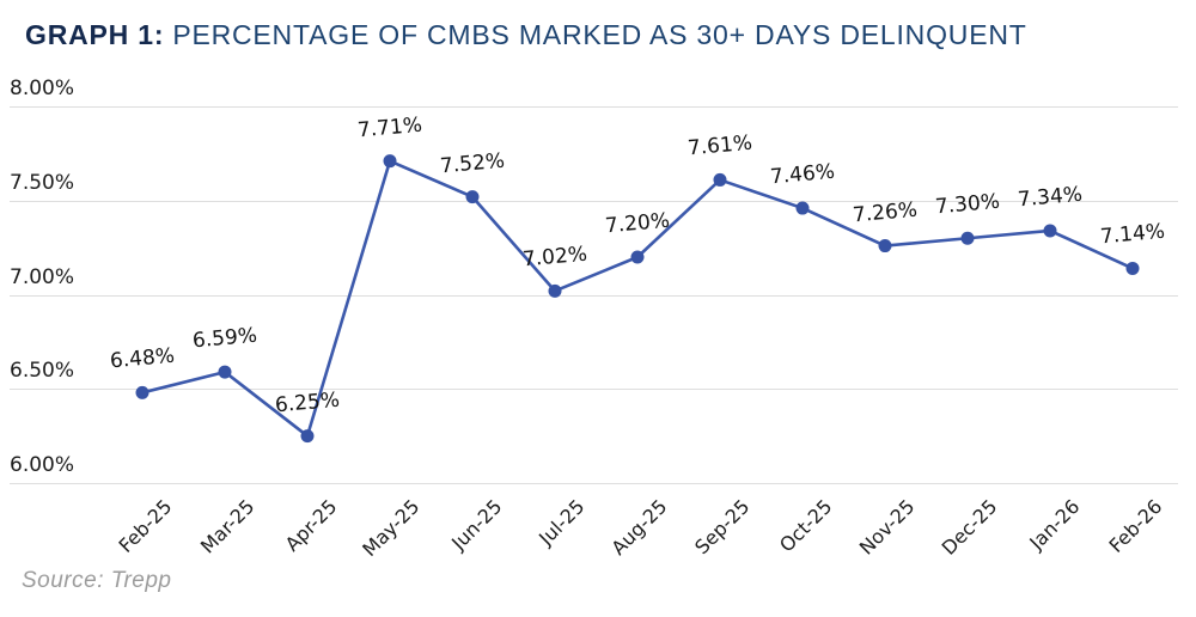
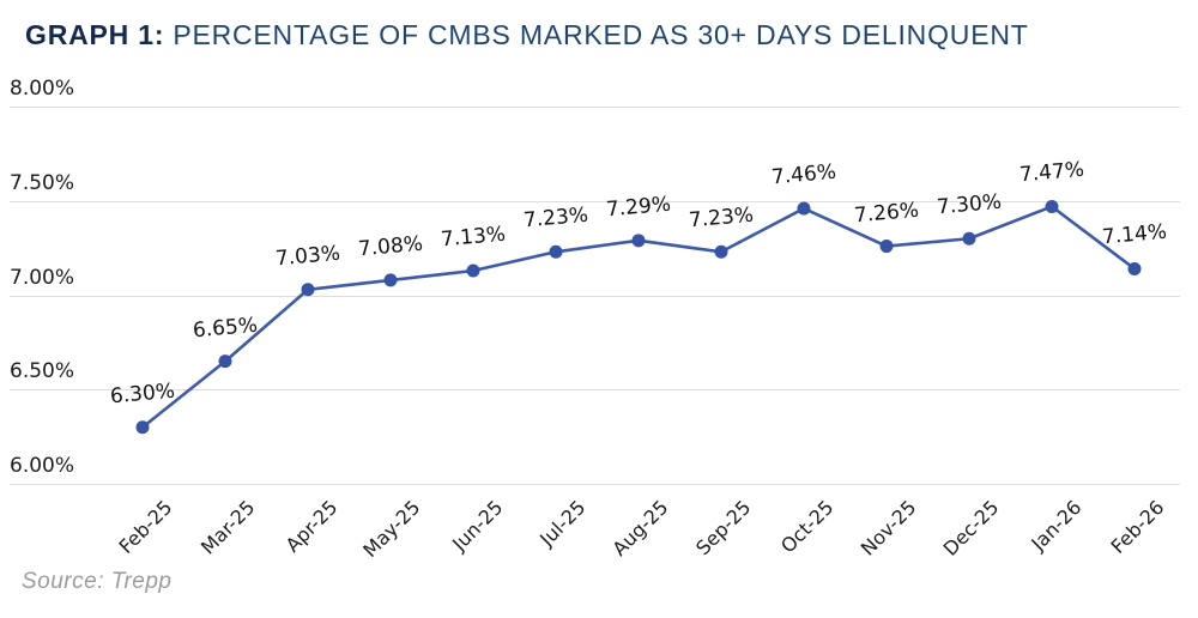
Feb-25: 6.48% -> 6.30%
Mar-25: 6.59% -> 6.65%
Apr-25: 6.25% -> 7.03%
May-25: 7.71% -> 7.08%
Jun-25: 7.52% -> 7.13%
Jul-25: 7.02% -> 7.23%
Aug-25: 7.20% -> 7.29%
Sep-25: 7.61% -> 7.23%
Jan-26: 7.34% -> 7.47%
